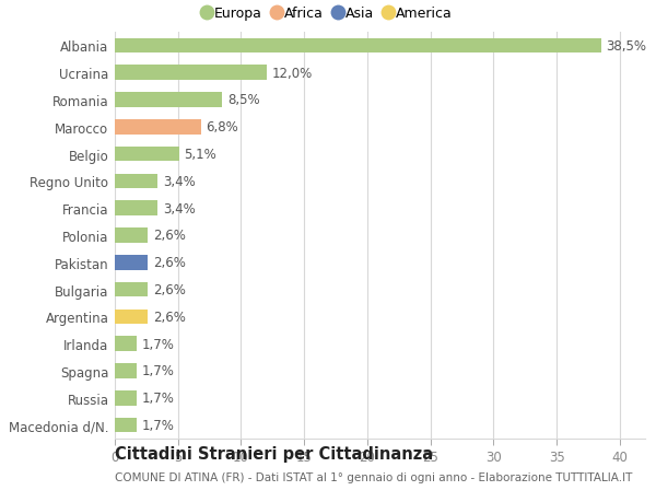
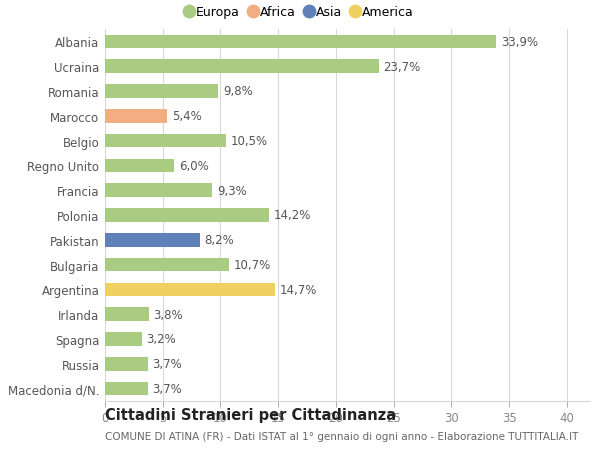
Albania: 38,5% -> 33,9%
Ucraina: 12,0% -> 23,7%
Romania: 8,5% -> 9,8%
Marocco: 6,8% -> 5,4%
Belgio: 5,1% -> 10,5%
Regno Unito: 3,4% -> 6,0%
Francia: 3,4% -> 9,3%
Polonia: 2,6% -> 14,2%
Pakistan: 2,6% -> 8,2%
Bulgaria: 2,6% -> 10,7%
Argentina: 2,6% -> 14,7%
Irlanda: 1,7% -> 3,8%
Spagna: 1,7% -> 3,2%
Russia: 1,7% -> 3,7%
Macedonia d/N.: 1,7% -> 3,7%
